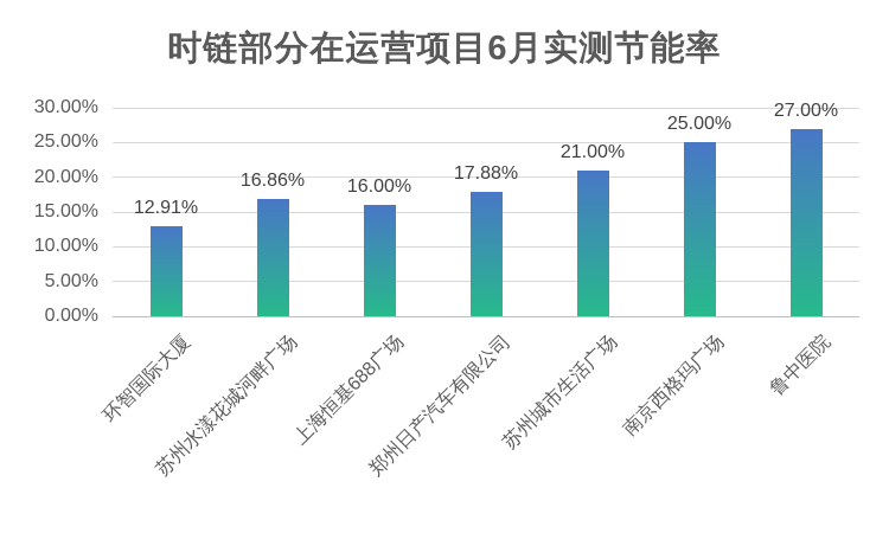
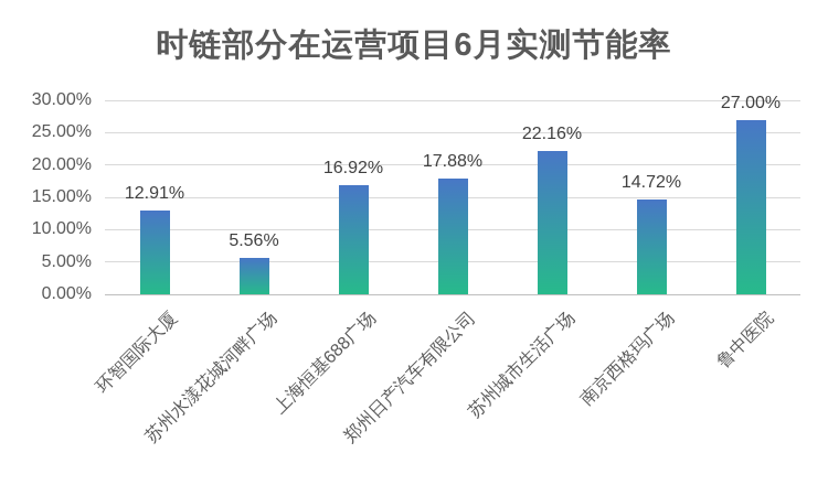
苏州水漾花城河畔广场: 16.86% -> 5.56%
上海恒基688广场: 16.00% -> 16.92%
苏州城市生活广场: 21.00% -> 22.16%
南京西格玛广场: 25.00% -> 14.72%
